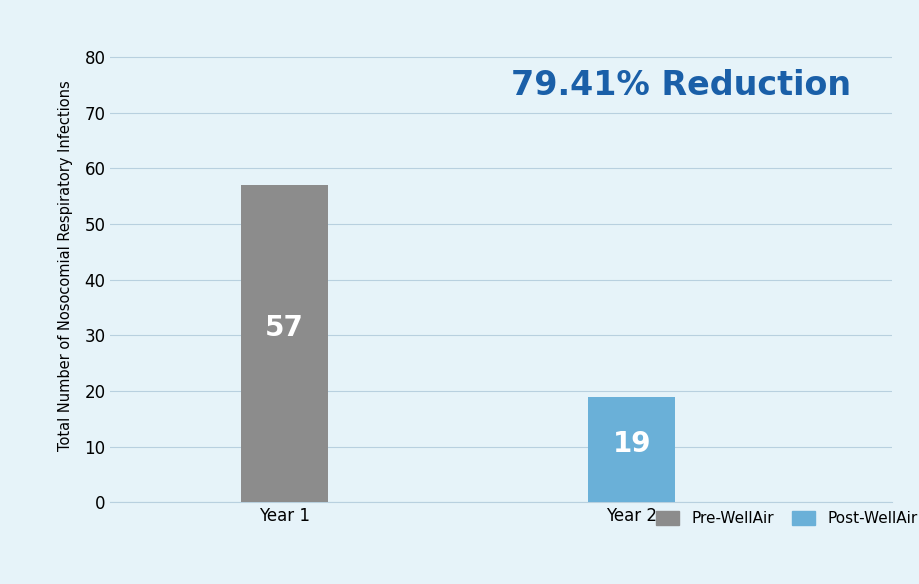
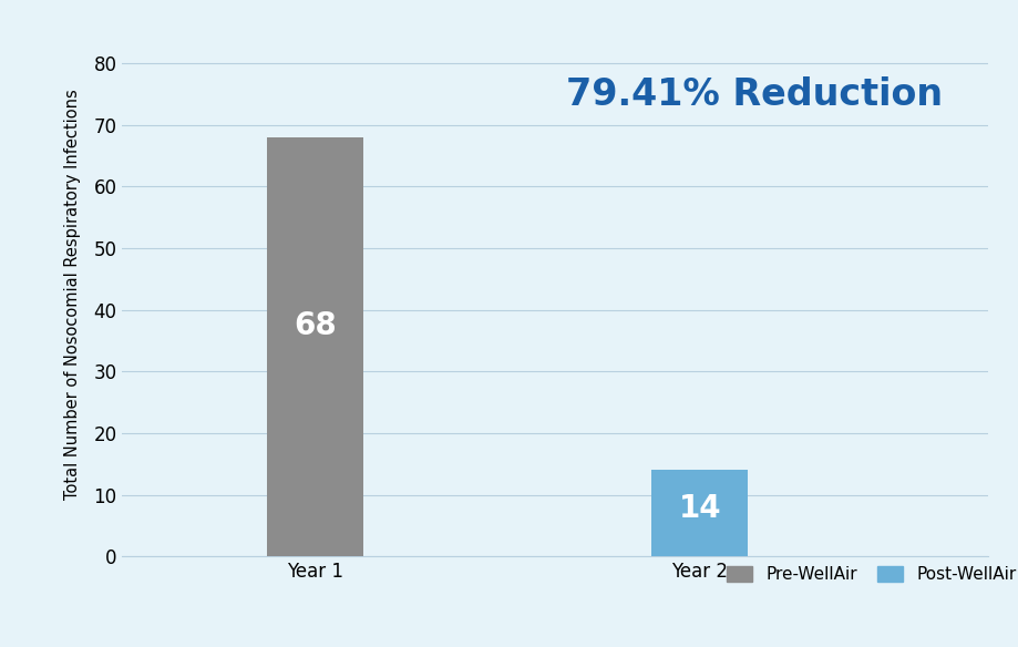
Year 1: 57 -> 68
Year 2: 19 -> 14
